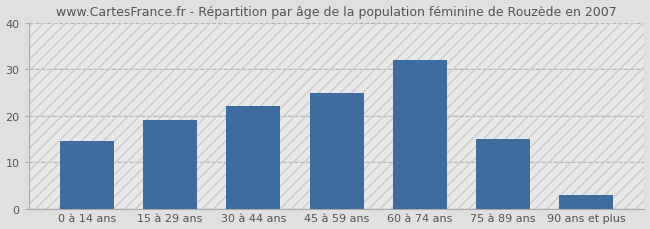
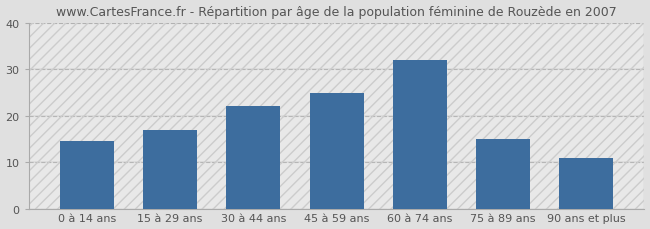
15 à 29 ans: 19.0 -> 17.0
90 ans et plus: 3.0 -> 11.0
